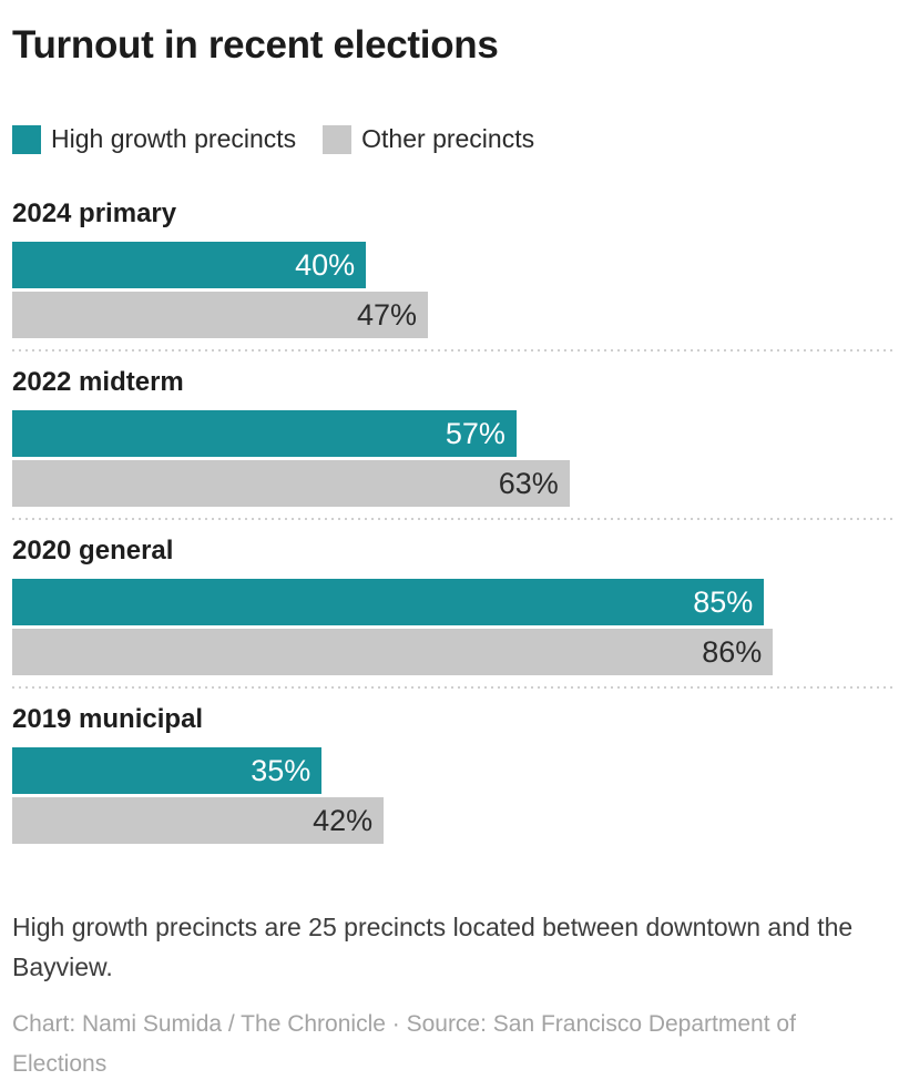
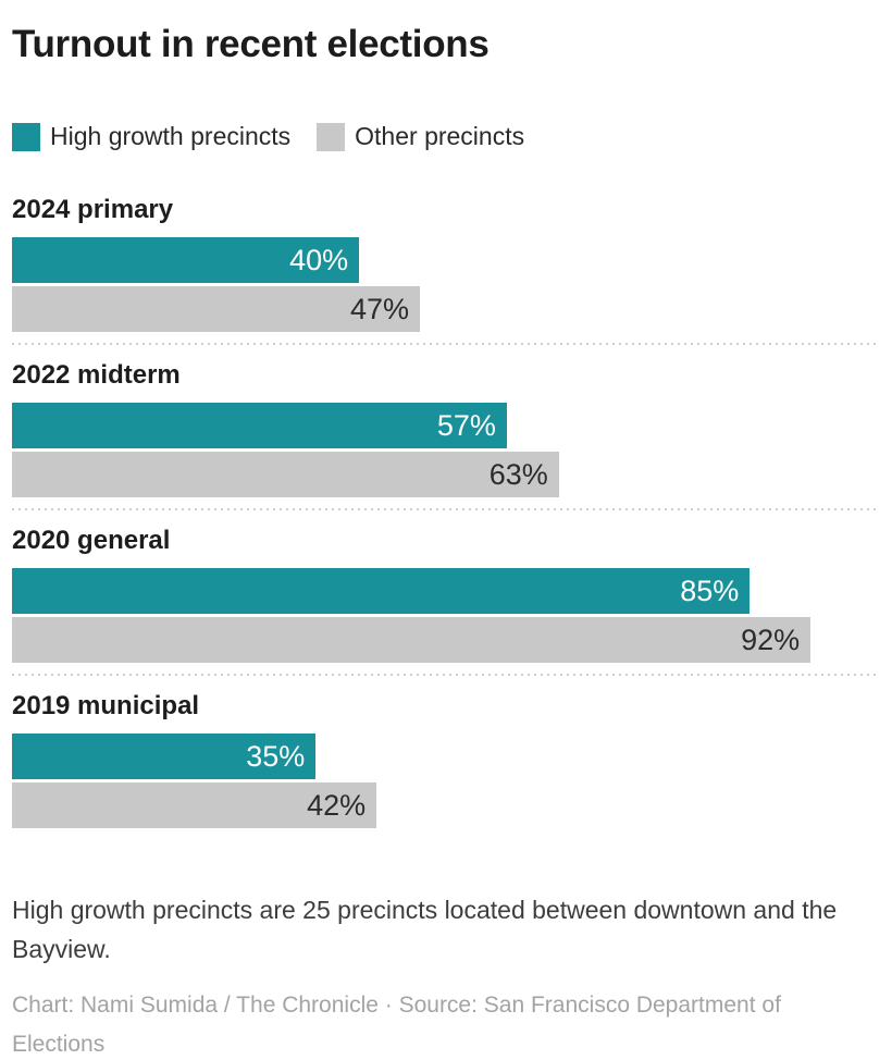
Other precincts/2020 general: 86% -> 92%
